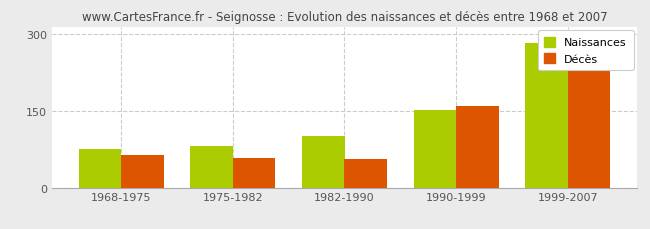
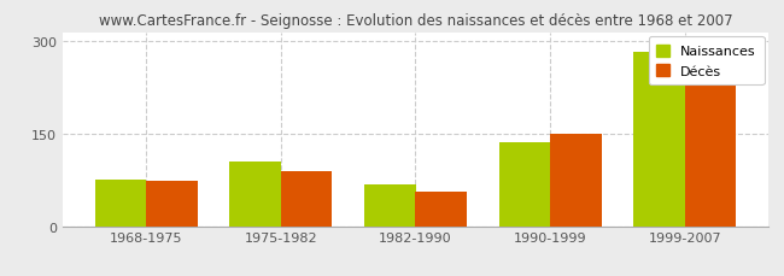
Décès/1968-1975: 63 -> 74
Naissances/1975-1982: 82 -> 104
Décès/1975-1982: 57 -> 90
Naissances/1982-1990: 100 -> 68
Naissances/1990-1999: 152 -> 136
Décès/1990-1999: 160 -> 150
